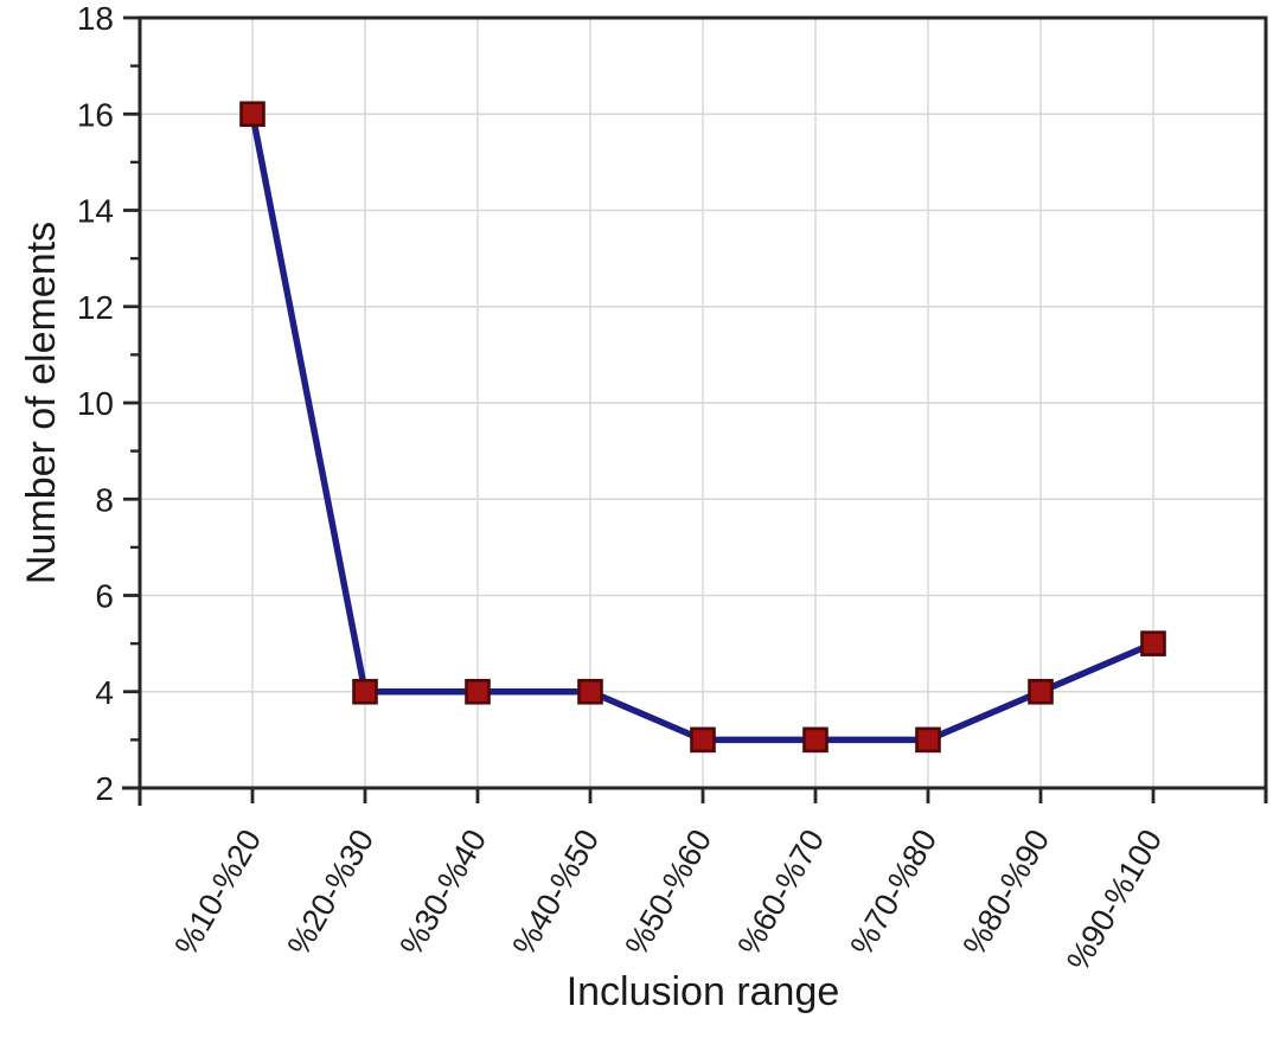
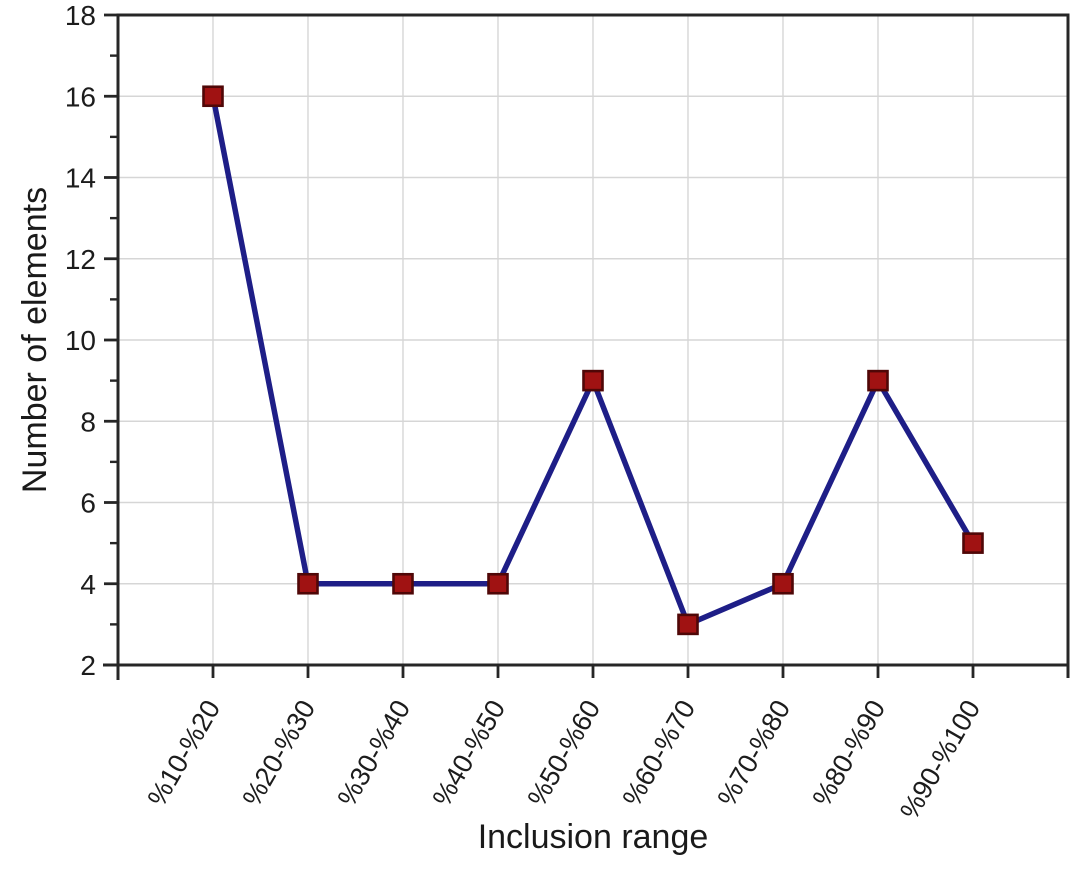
%50-%60: 3 -> 9
%70-%80: 3 -> 4
%80-%90: 4 -> 9
